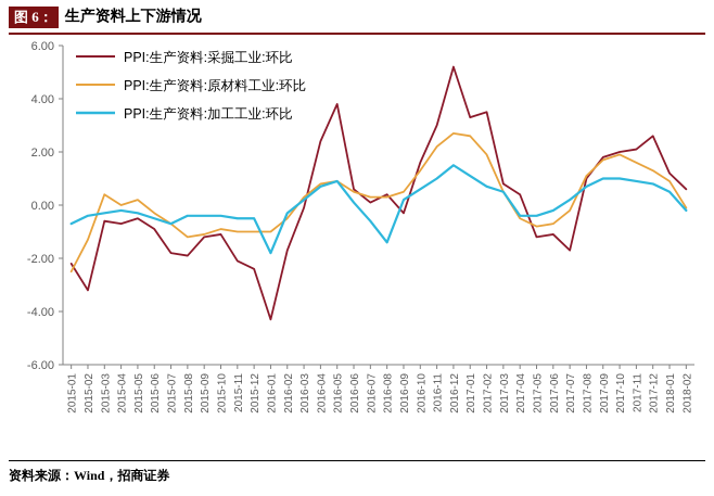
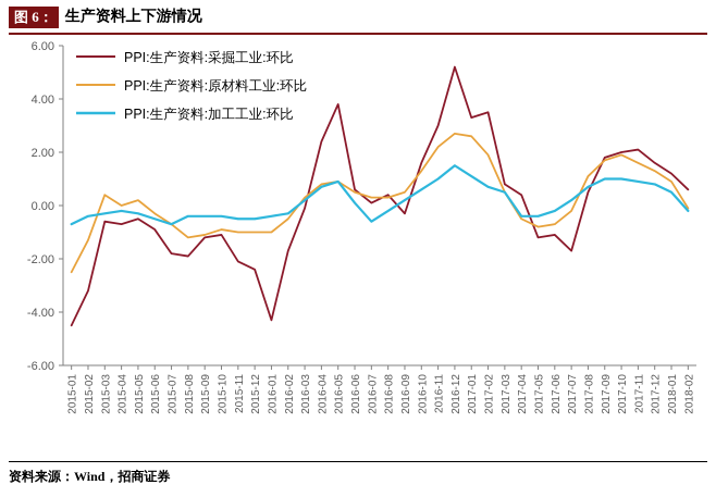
PPI:生产资料:采掘工业:环比/2015-01: -2.2 -> -4.5
PPI:生产资料:加工工业:环比/2016-01: -1.8 -> -0.4
PPI:生产资料:加工工业:环比/2016-08: -1.4 -> -0.2
PPI:生产资料:采掘工业:环比/2017-08: 1.0 -> 0.5
PPI:生产资料:采掘工业:环比/2017-12: 2.6 -> 1.6
